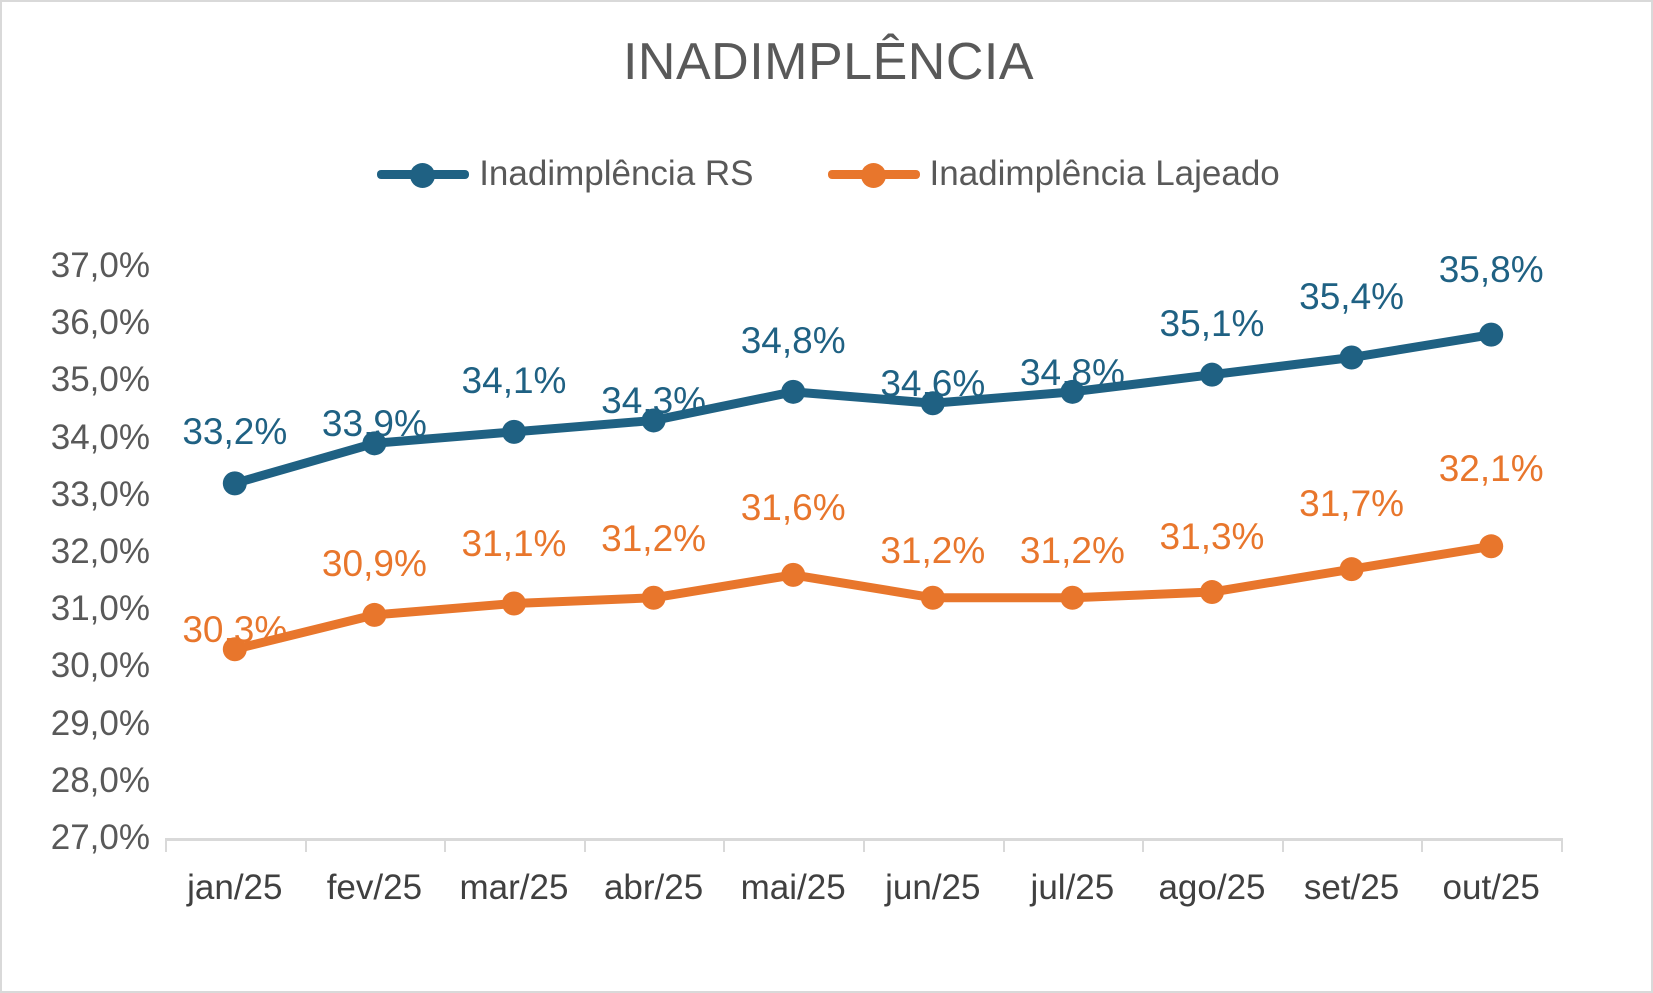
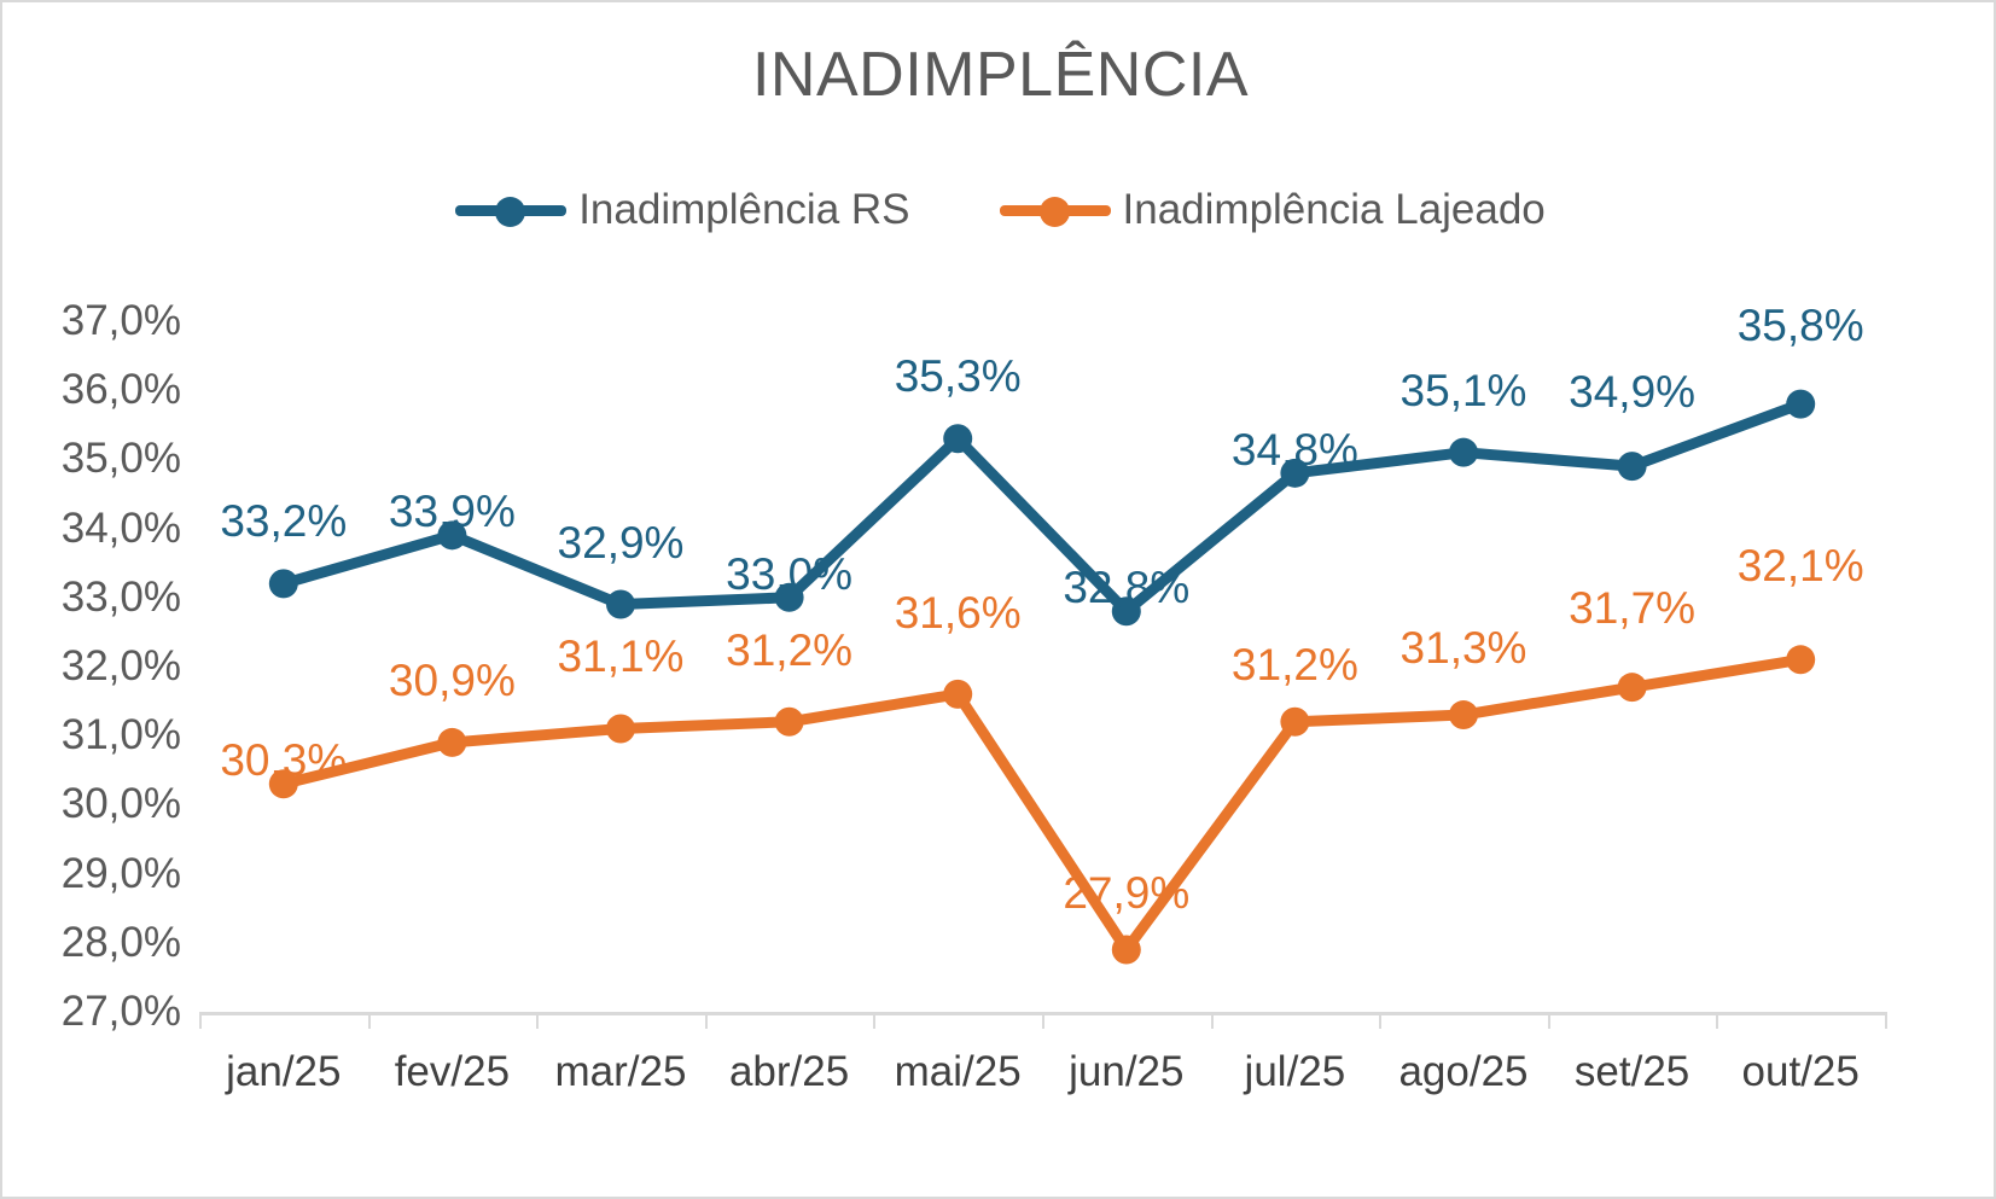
Inadimplência RS/mar/25: 34,1% -> 32,9%
Inadimplência RS/abr/25: 34,3% -> 33,0%
Inadimplência RS/mai/25: 34,8% -> 35,3%
Inadimplência RS/jun/25: 34,6% -> 32,8%
Inadimplência Lajeado/jun/25: 31,2% -> 27,9%
Inadimplência RS/set/25: 35,4% -> 34,9%
